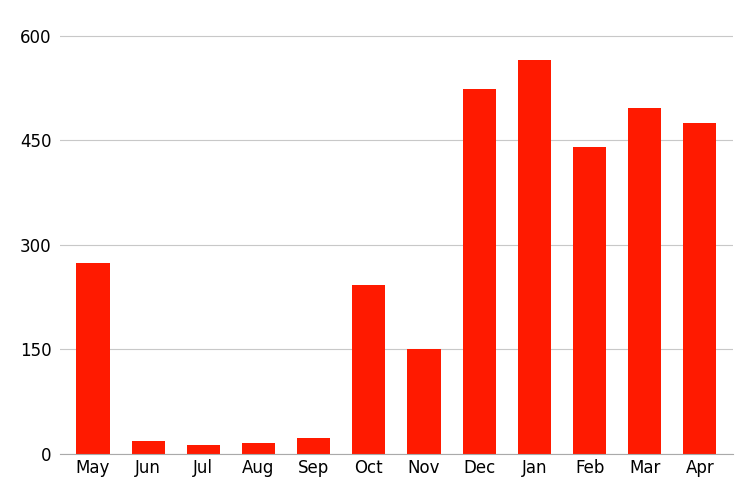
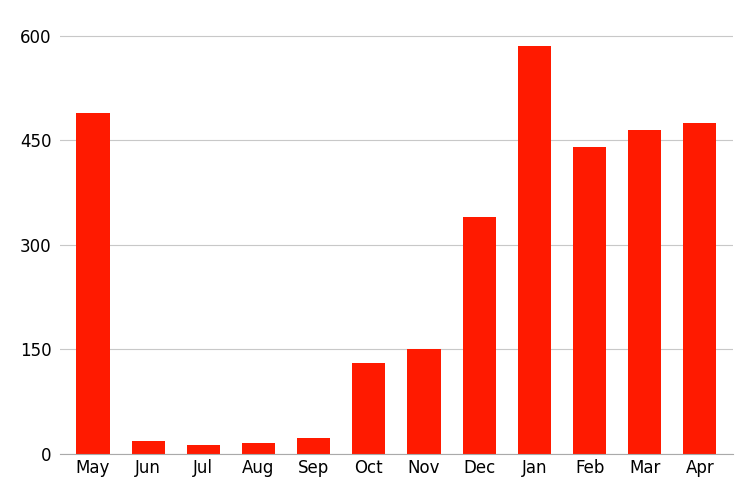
May: 274 -> 490
Oct: 242 -> 130
Dec: 524 -> 340
Jan: 566 -> 585
Mar: 496 -> 465
